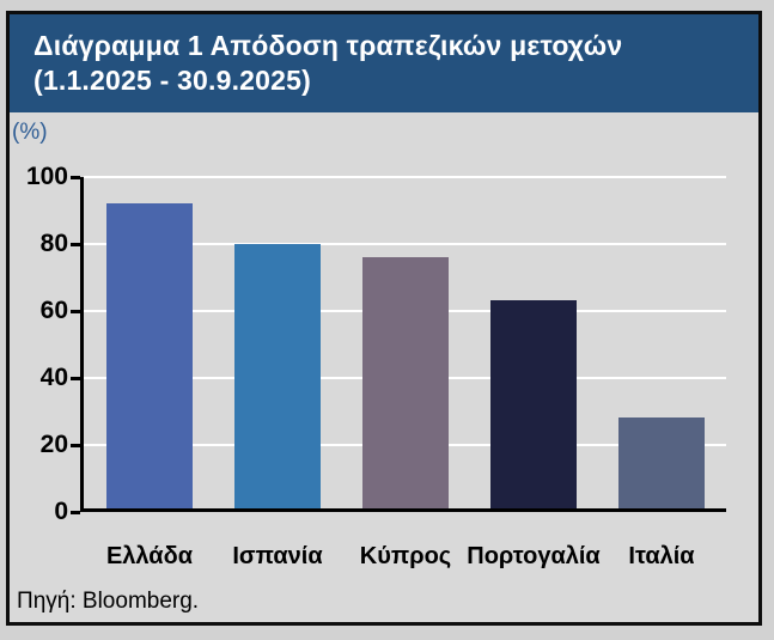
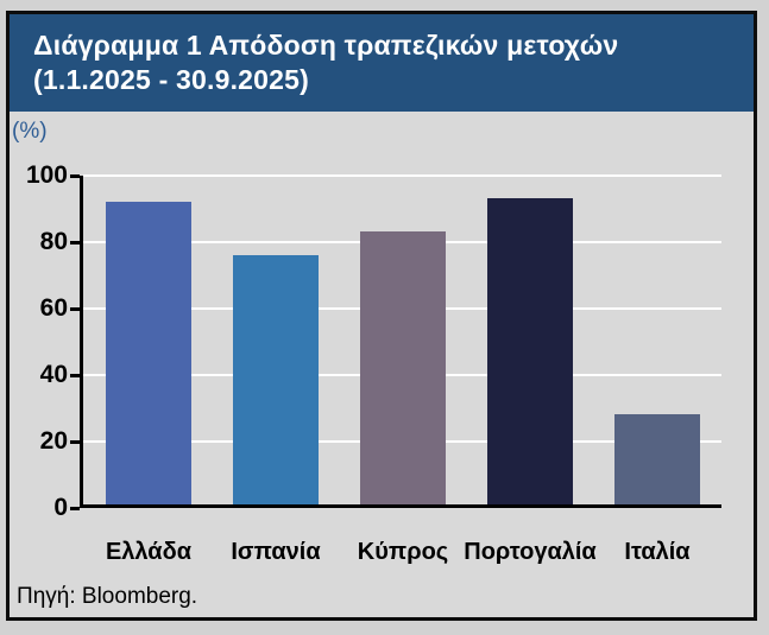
Ισπανία: 79 -> 75
Κύπρος: 75 -> 82
Πορτογαλία: 62 -> 92
